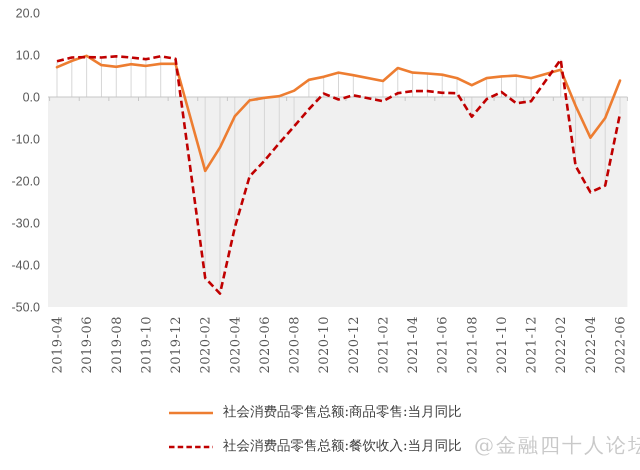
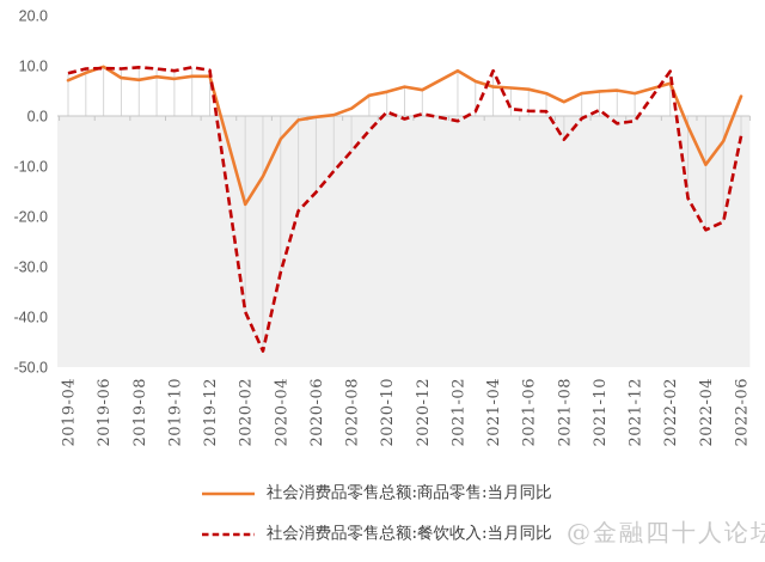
社会消费品零售总额:餐饮收入:当月同比/2020-02: -43 -> -39
社会消费品零售总额:商品零售:当月同比/2021-02: 4 -> 9
社会消费品零售总额:餐饮收入:当月同比/2021-04: 1 -> 9
